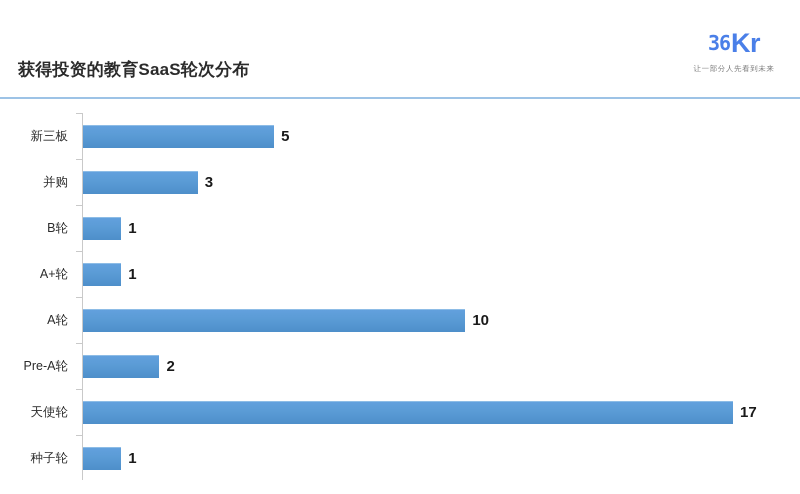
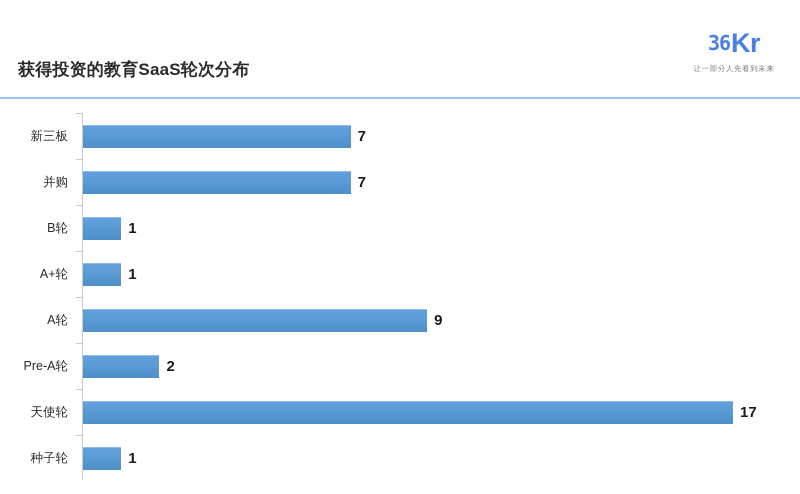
新三板: 5 -> 7
并购: 3 -> 7
A轮: 10 -> 9
